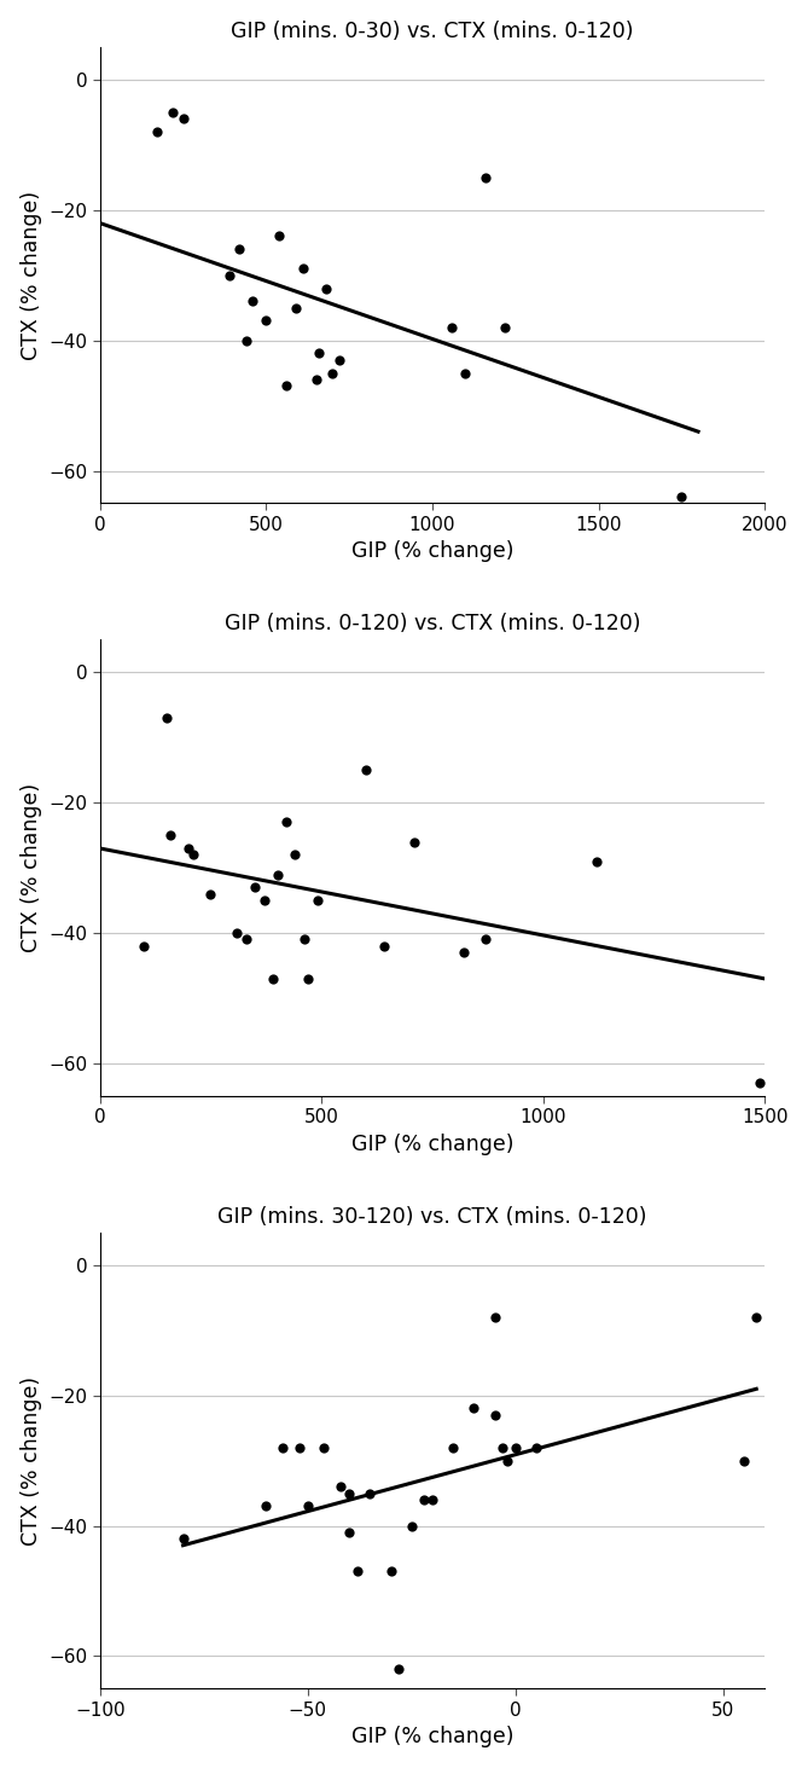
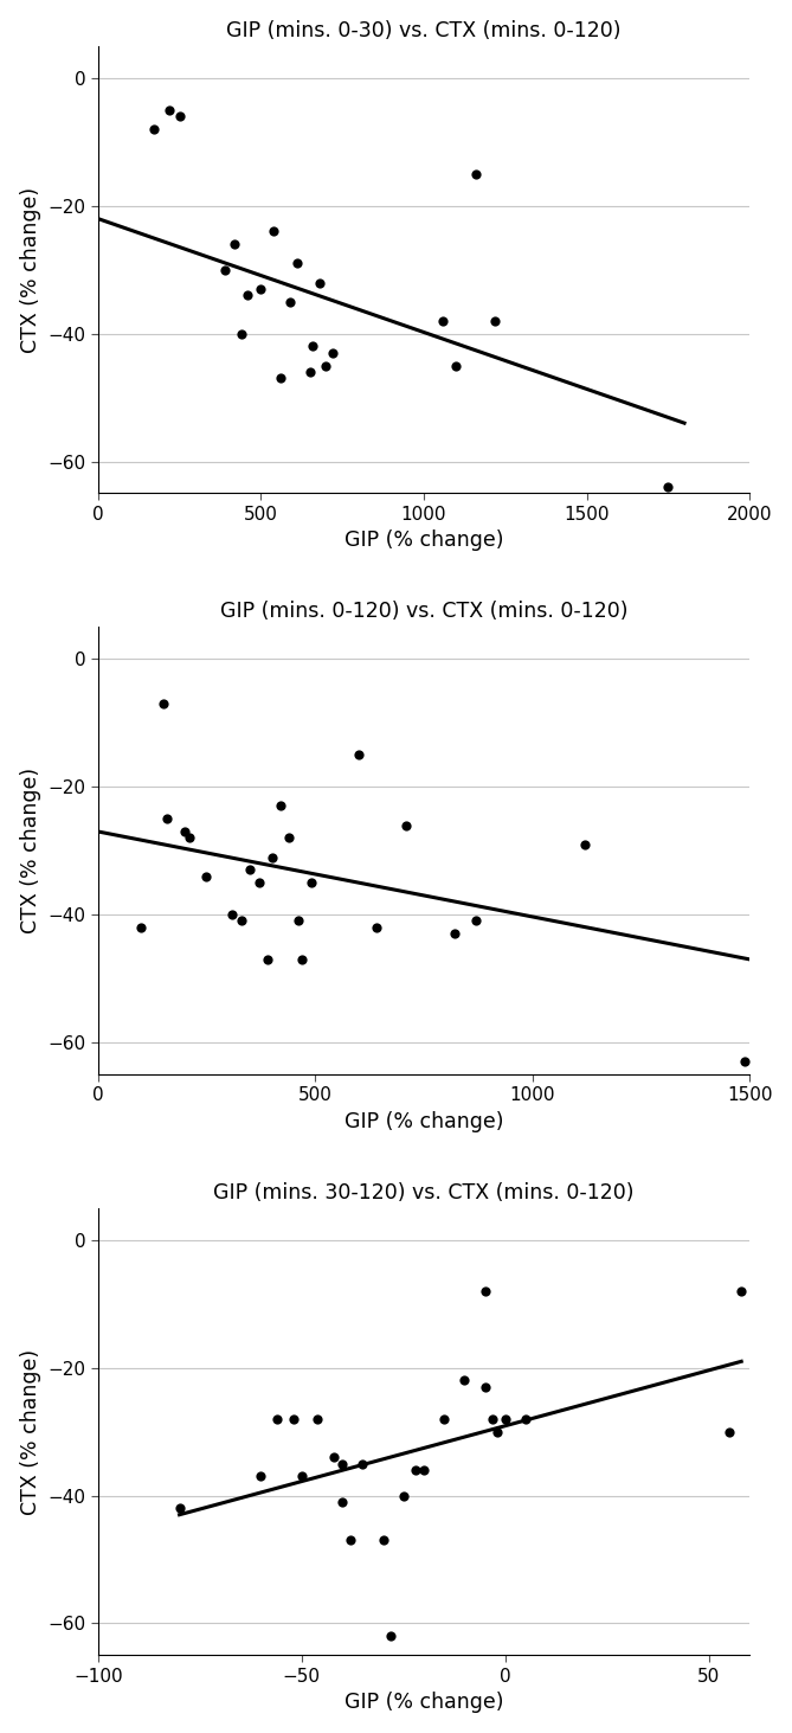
GIP (mins. 0-30) vs. CTX (mins. 0-120)/500: -37 -> -33
